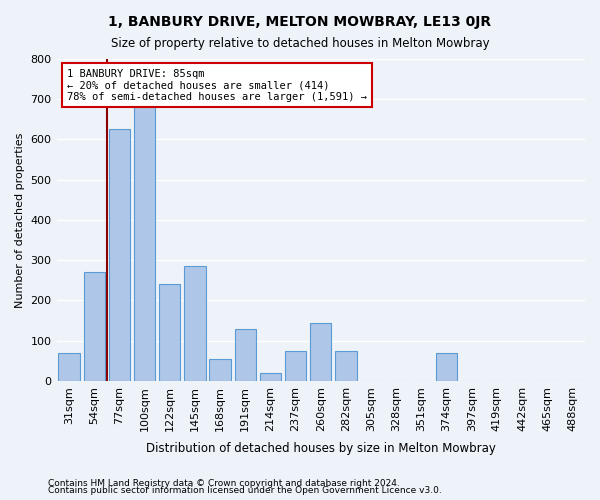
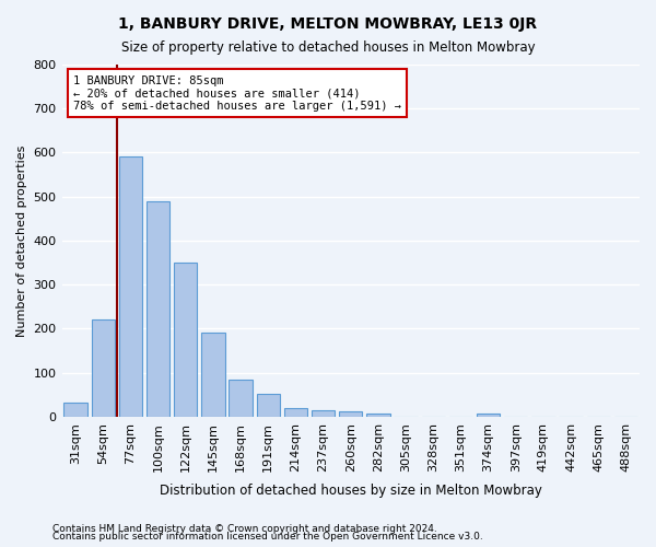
31sqm: 70 -> 32
54sqm: 270 -> 220
77sqm: 625 -> 590
100sqm: 685 -> 490
122sqm: 240 -> 350
145sqm: 285 -> 190
168sqm: 55 -> 85
191sqm: 130 -> 52
237sqm: 75 -> 15
260sqm: 145 -> 12
282sqm: 75 -> 8
374sqm: 70 -> 8
